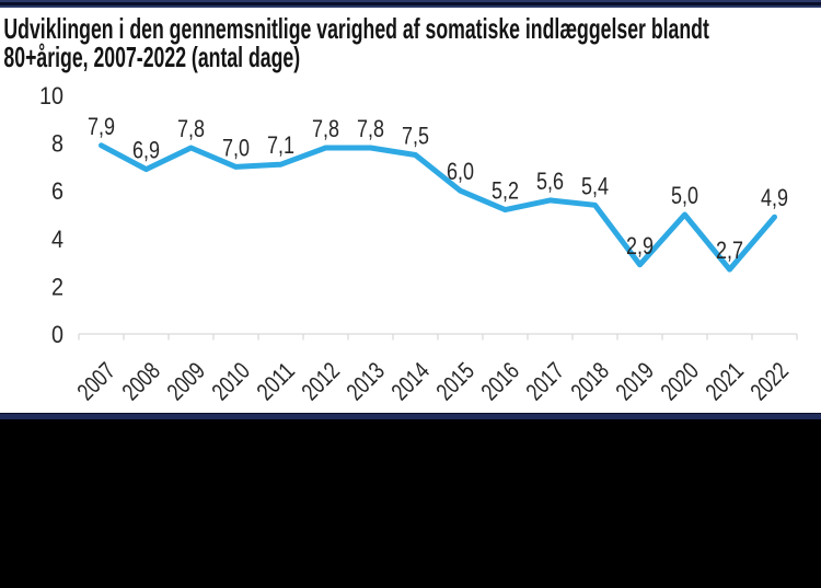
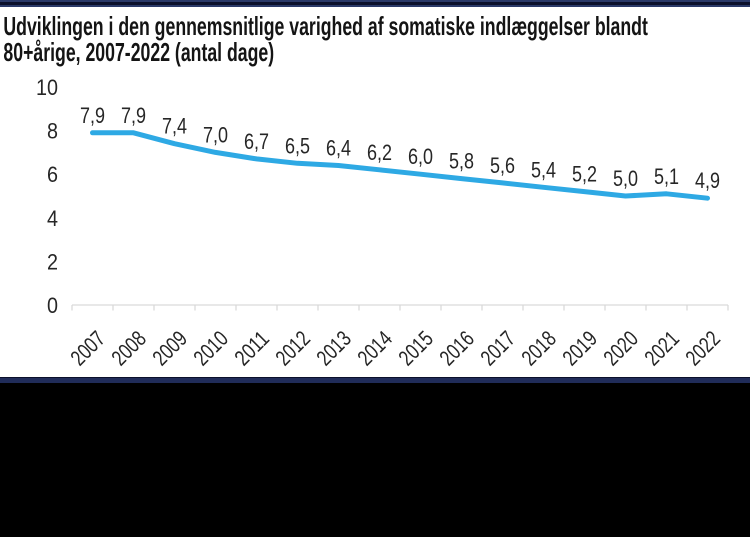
2008: 6,9 -> 7,9
2009: 7,8 -> 7,4
2011: 7,1 -> 6,7
2012: 7,8 -> 6,5
2013: 7,8 -> 6,4
2014: 7,5 -> 6,2
2016: 5,2 -> 5,8
2019: 2,9 -> 5,2
2021: 2,7 -> 5,1
